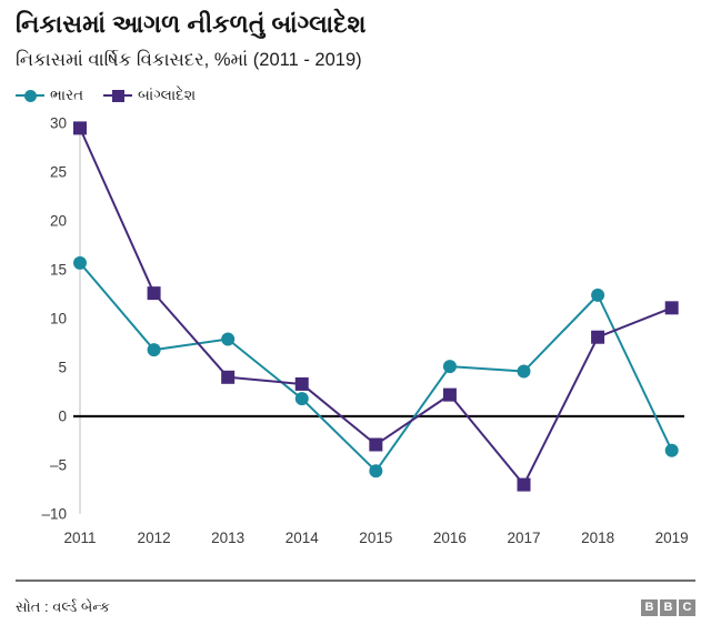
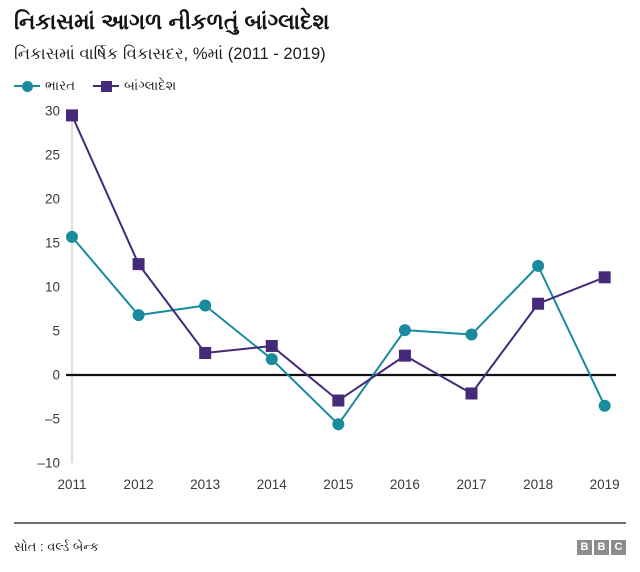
બાંગ્લાદેશ/2013: 4 -> 2
બાંગ્લાદેશ/2017: -7 -> -2
